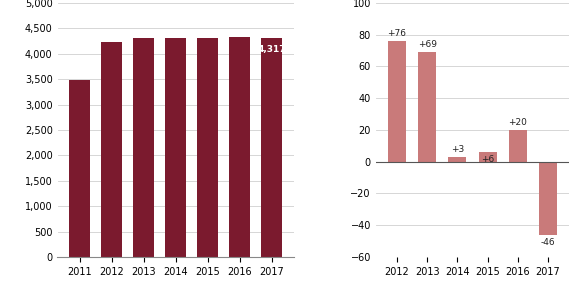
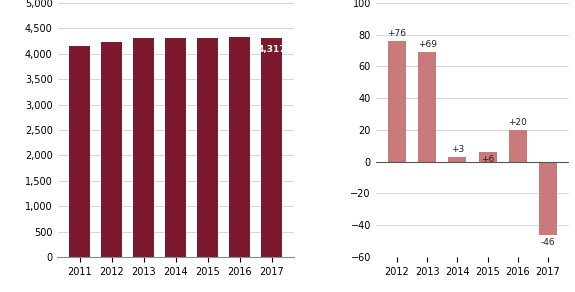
2011: 3,480 -> 4,150
